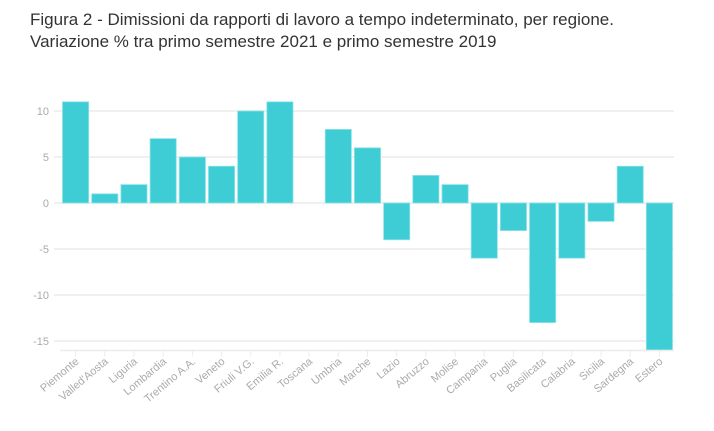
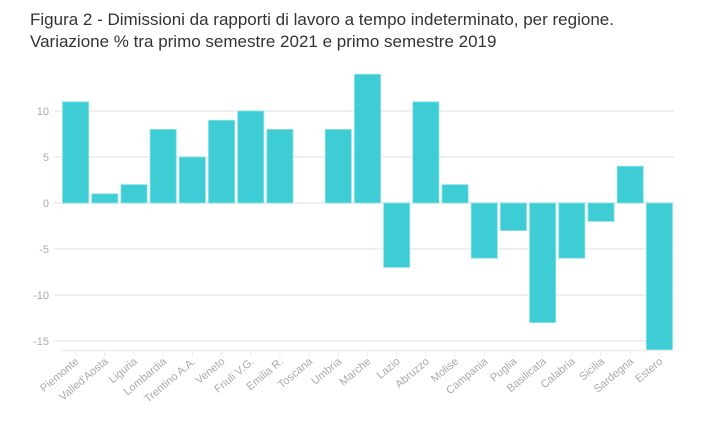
Lombardia: 7 -> 8
Veneto: 4 -> 9
Emilia R.: 11 -> 8
Marche: 6 -> 14
Lazio: -4 -> -7
Abruzzo: 3 -> 11
